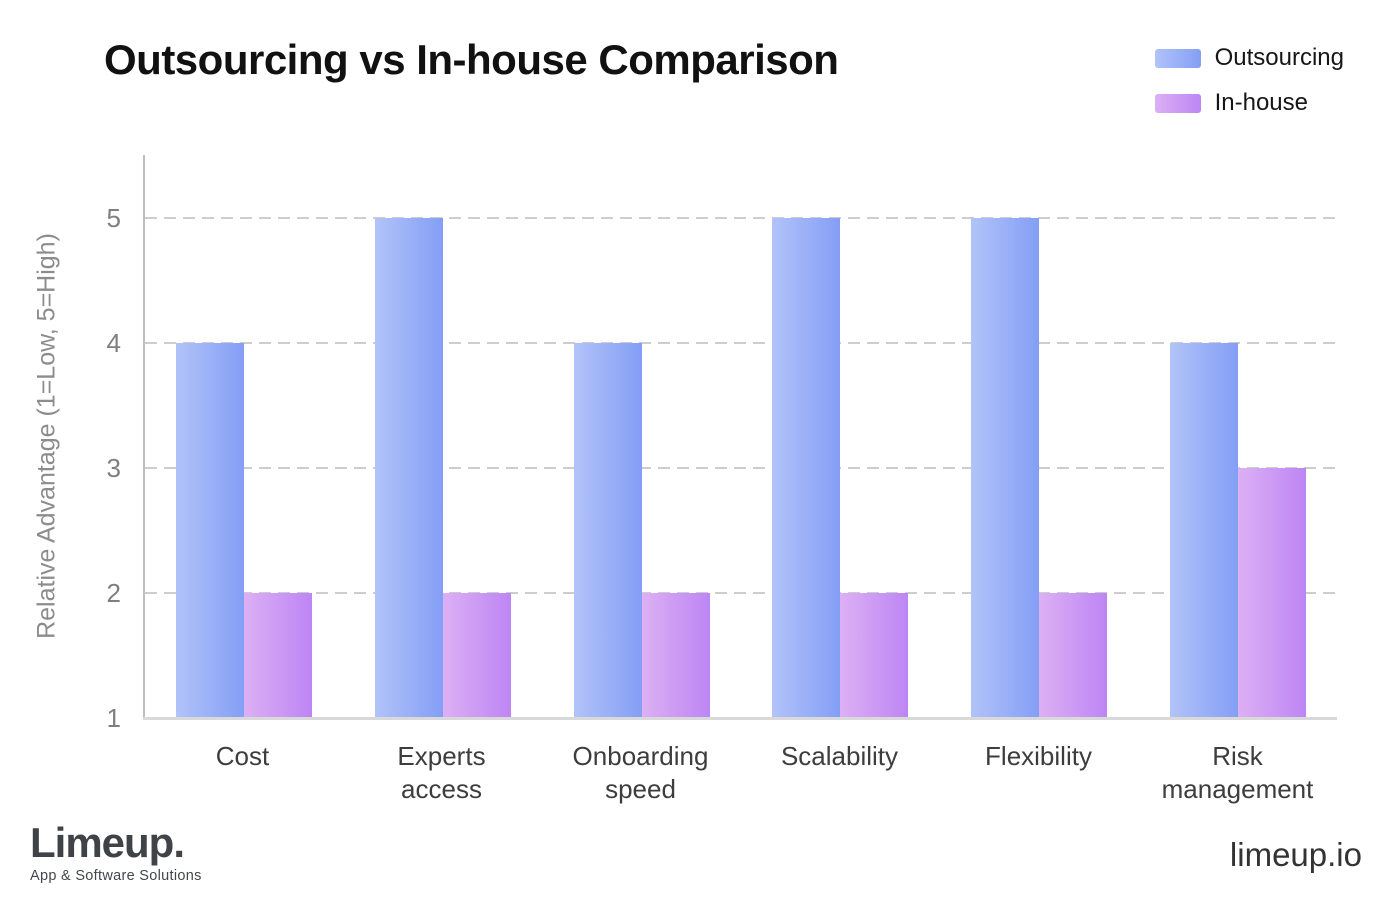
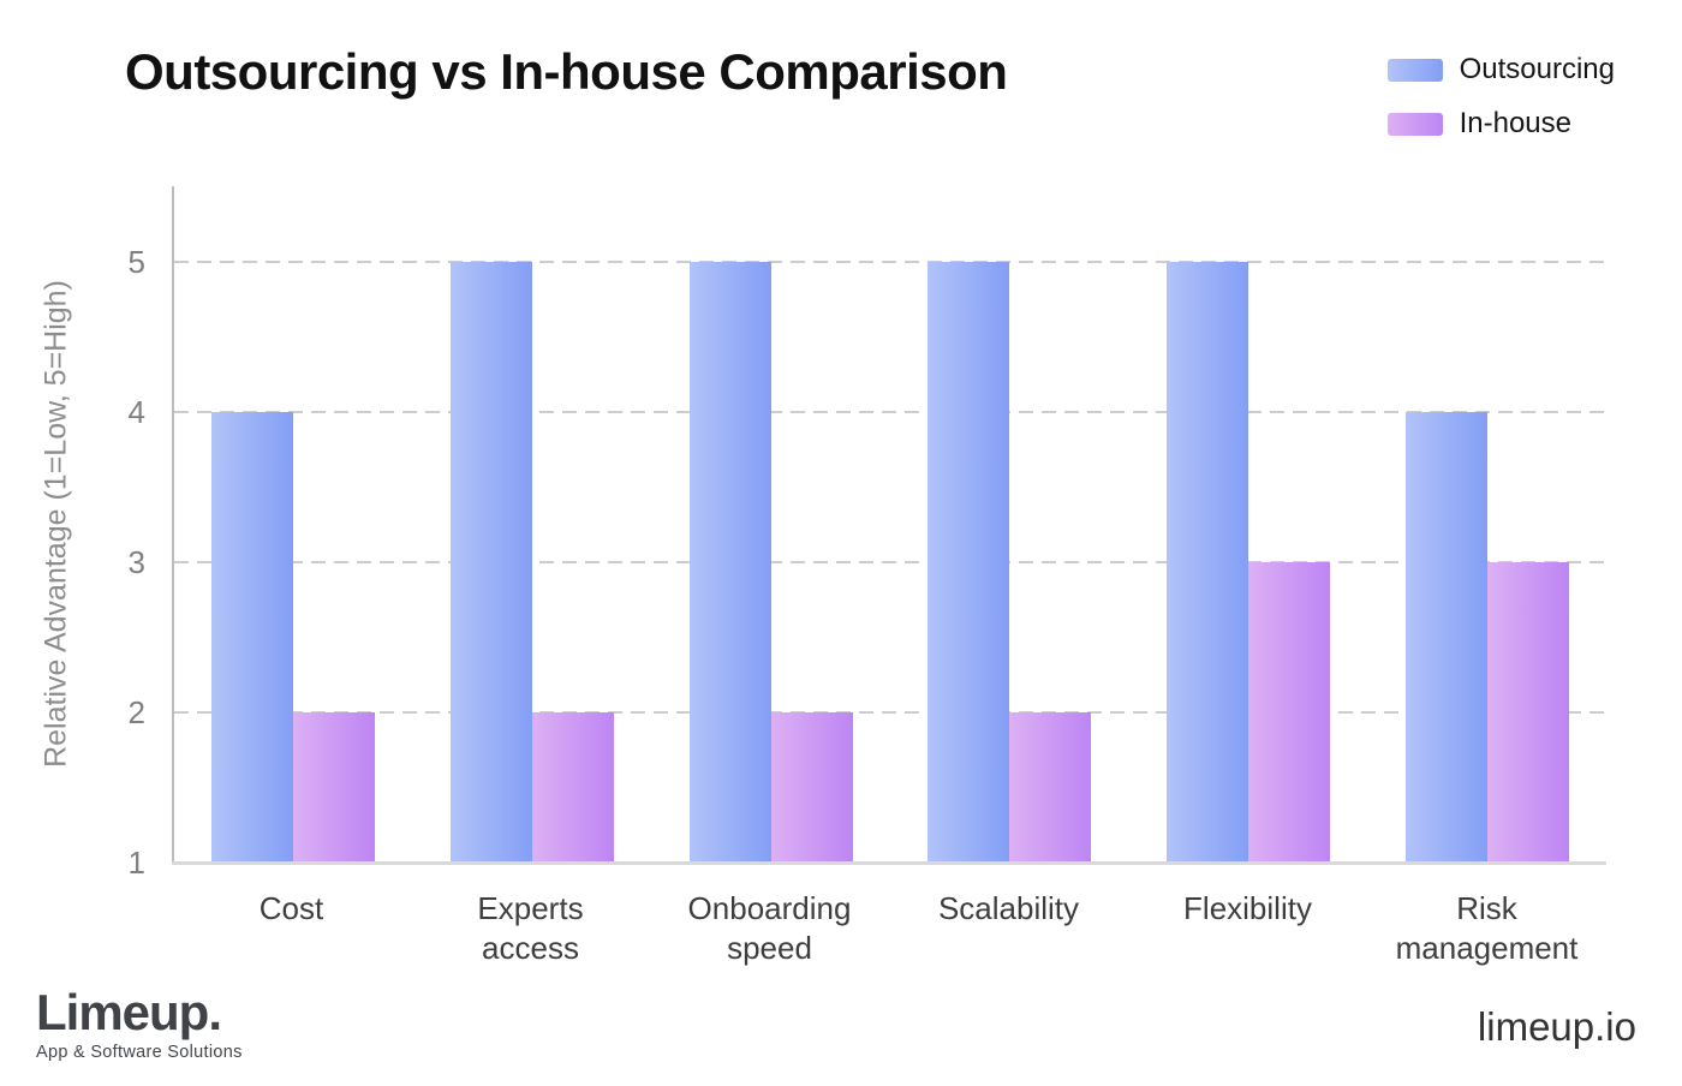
Outsourcing/Onboarding speed: 4 -> 5
In-house/Flexibility: 2 -> 3
